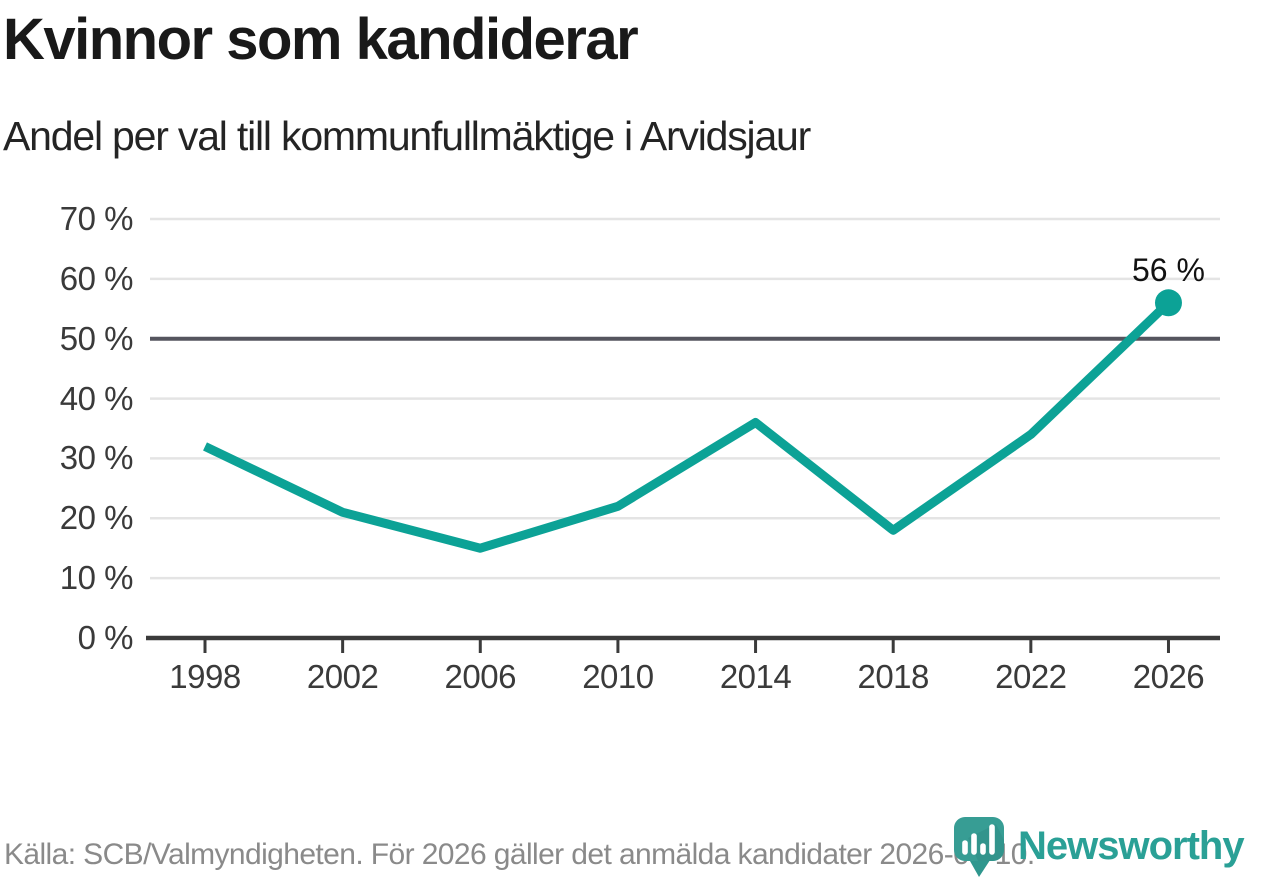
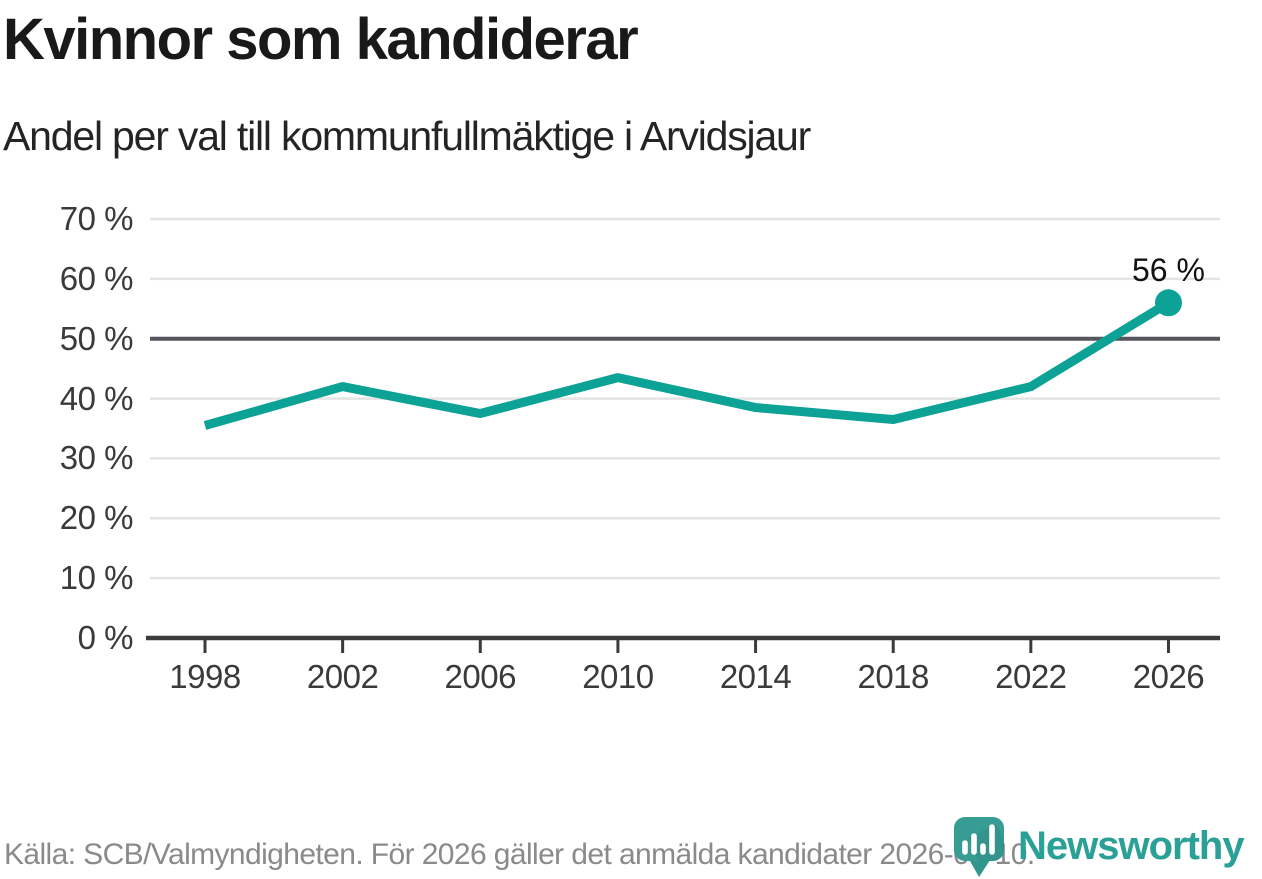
1998: 32% -> 36%
2002: 21% -> 42%
2006: 15% -> 38%
2010: 22% -> 44%
2014: 36% -> 38%
2018: 18% -> 36%
2022: 34% -> 42%
